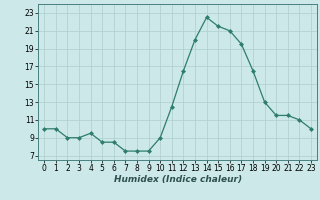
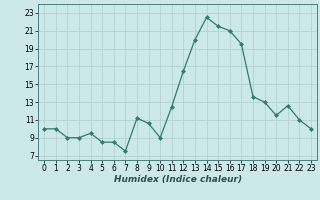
8: 7.5 -> 11.2
9: 7.5 -> 10.6
18: 16.5 -> 13.6
21: 11.5 -> 12.6
